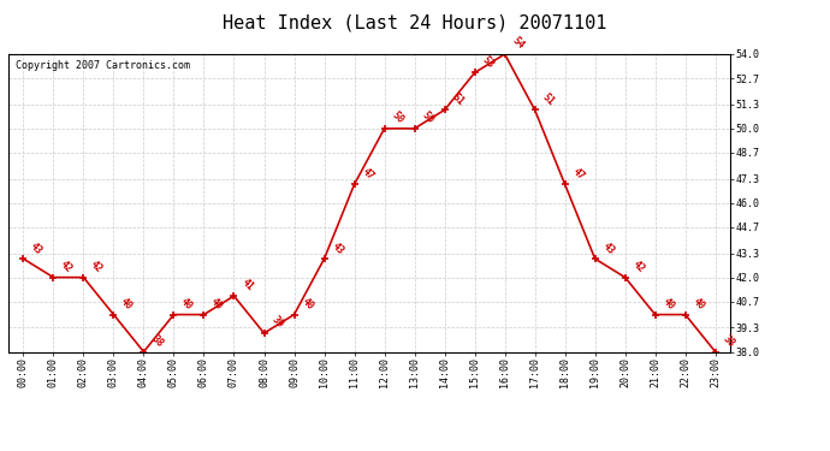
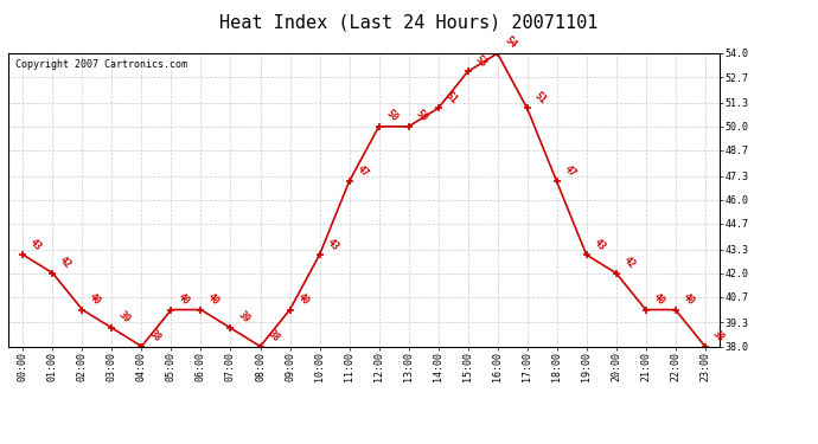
02:00: 42 -> 40
03:00: 40 -> 39
07:00: 41 -> 39
08:00: 39 -> 38
